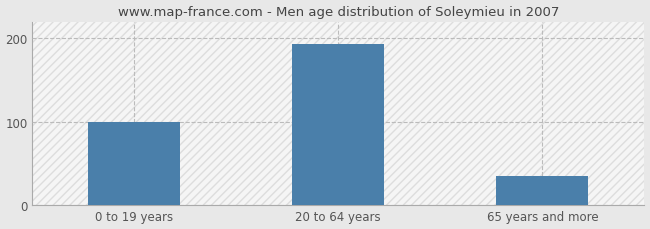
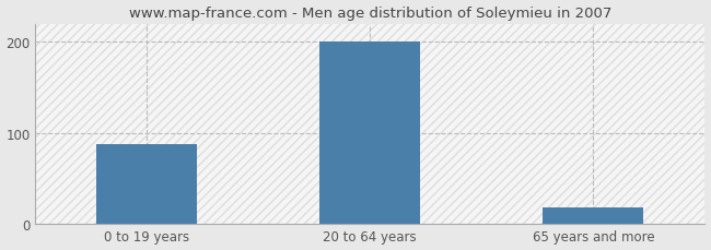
0 to 19 years: 100 -> 88
20 to 64 years: 193 -> 200
65 years and more: 35 -> 18
